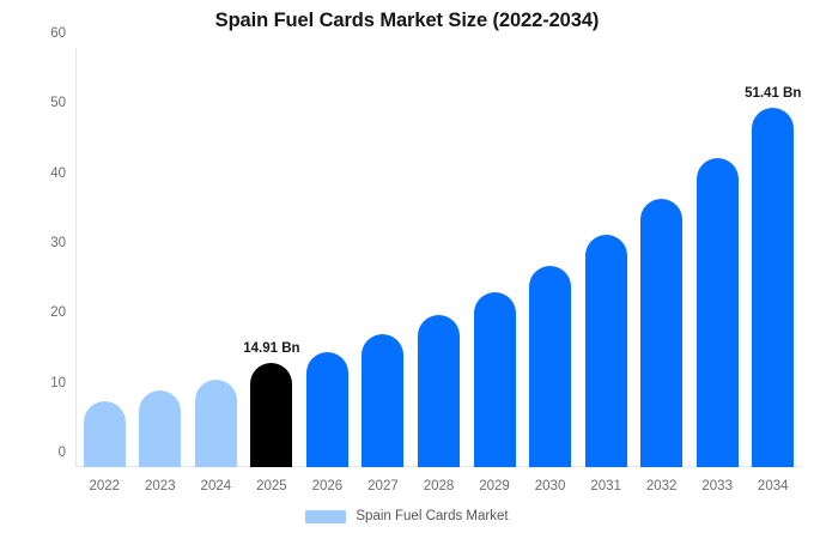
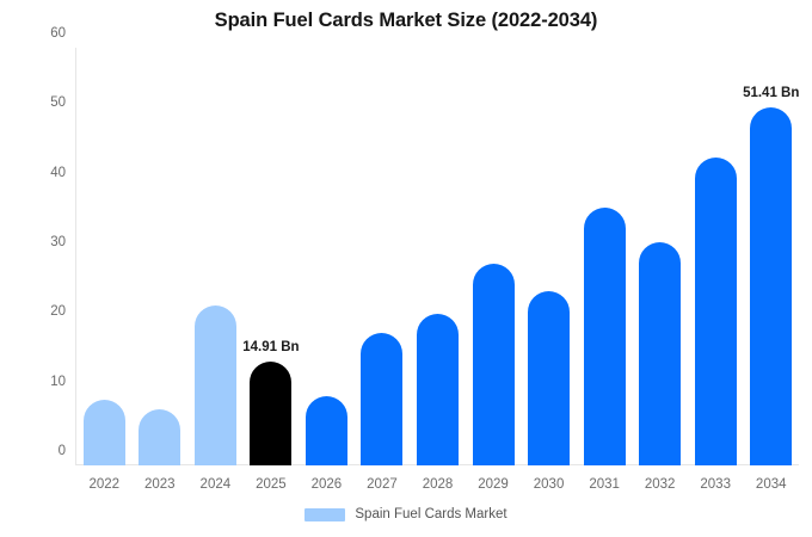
2023: 11 -> 8
2024: 12 -> 23
2026: 16 -> 10
2029: 25 -> 29
2030: 29 -> 25
2031: 33 -> 37
2032: 38 -> 32
